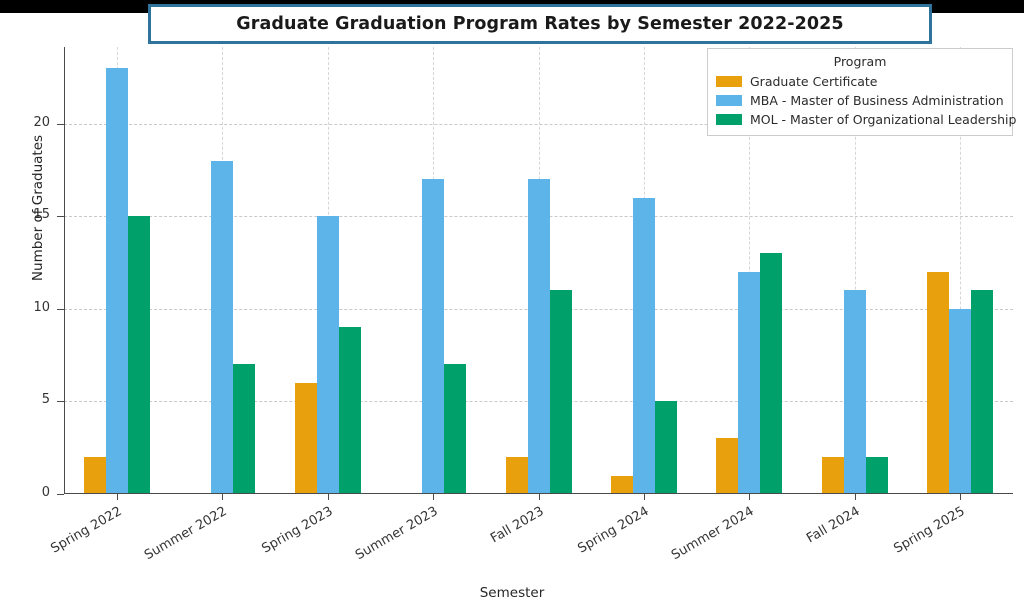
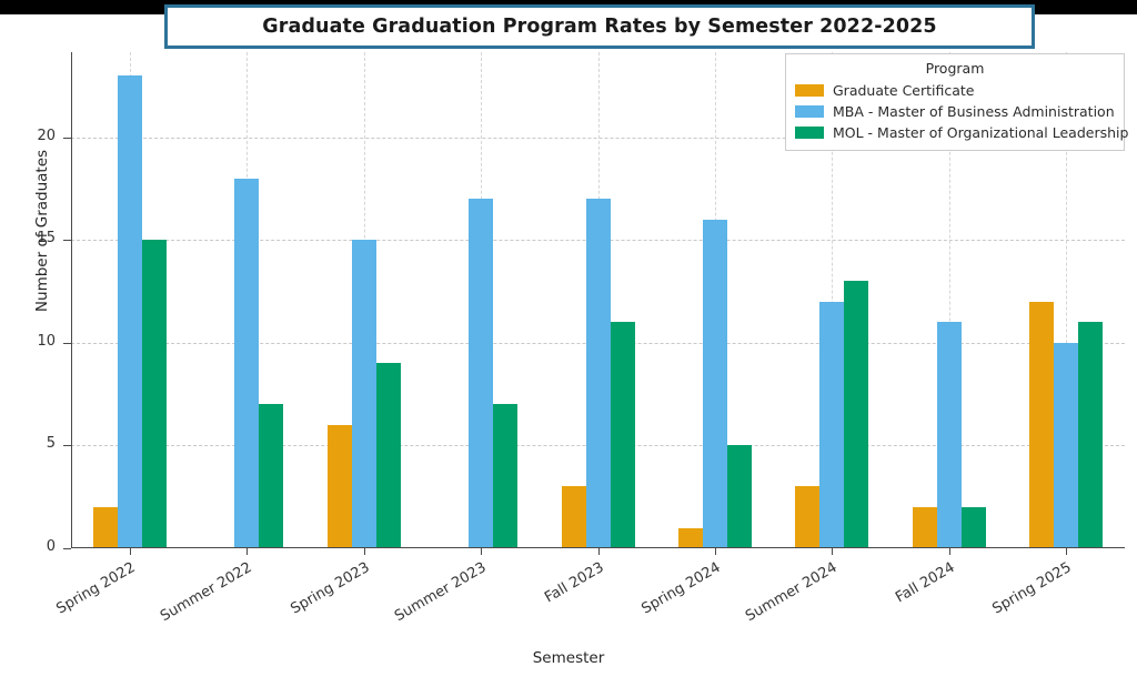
Graduate Certificate/Fall 2023: 2 -> 3
